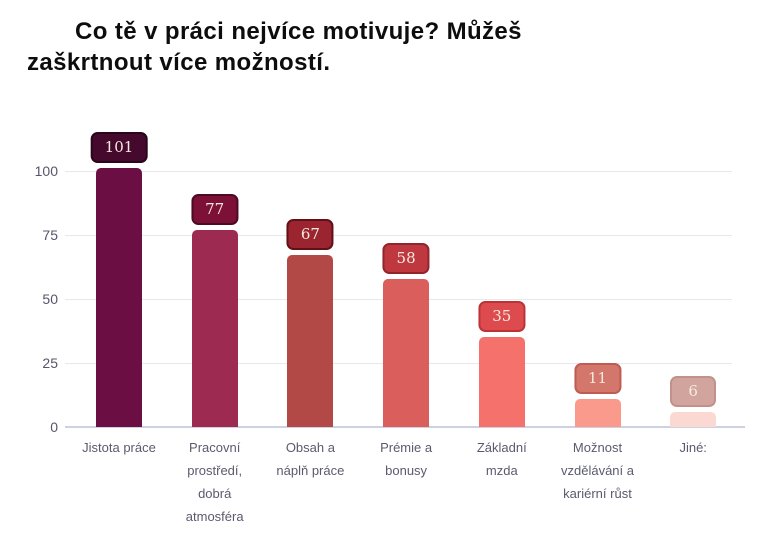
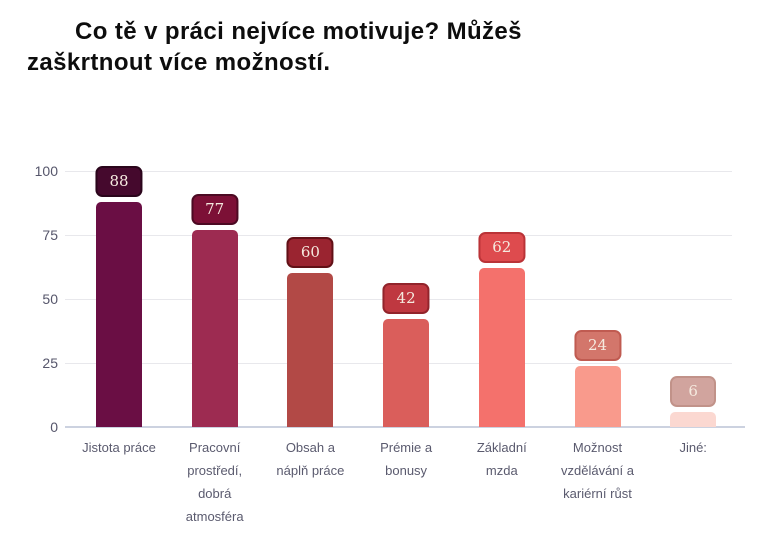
Jistota práce: 101 -> 88
Obsah a náplň práce: 67 -> 60
Prémie a bonusy: 58 -> 42
Základní mzda: 35 -> 62
Možnost vzdělávání a kariérní růst: 11 -> 24
